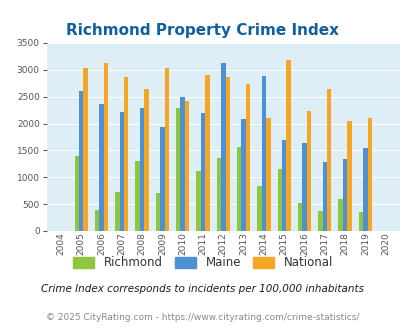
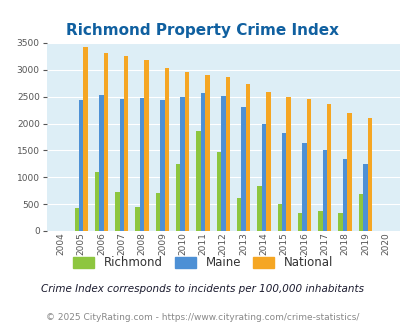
Richmond/2005: 1400 -> 420
Maine/2005: 2600 -> 2430
National/2005: 3040 -> 3420
Richmond/2006: 400 -> 1090
Maine/2006: 2360 -> 2530
National/2006: 3120 -> 3320
Maine/2007: 2220 -> 2450
National/2007: 2860 -> 3250
Richmond/2008: 1300 -> 450
Maine/2008: 2280 -> 2480
National/2008: 2640 -> 3190
Maine/2009: 1940 -> 2430
Richmond/2010: 2280 -> 1250
National/2010: 2420 -> 2950
Richmond/2011: 1120 -> 1870
Maine/2011: 2200 -> 2560
Richmond/2012: 1360 -> 1470
Maine/2012: 3120 -> 2510
Richmond/2013: 1560 -> 620
Maine/2013: 2080 -> 2310
Maine/2014: 2880 -> 2000
National/2014: 2100 -> 2590
Richmond/2015: 1160 -> 500
Maine/2015: 1700 -> 1820
National/2015: 3180 -> 2490
Richmond/2016: 520 -> 330
National/2016: 2240 -> 2460
Maine/2017: 1280 -> 1500
National/2017: 2640 -> 2360
Richmond/2018: 600 -> 330
National/2018: 2040 -> 2200
Richmond/2019: 360 -> 680
Maine/2019: 1540 -> 1240
